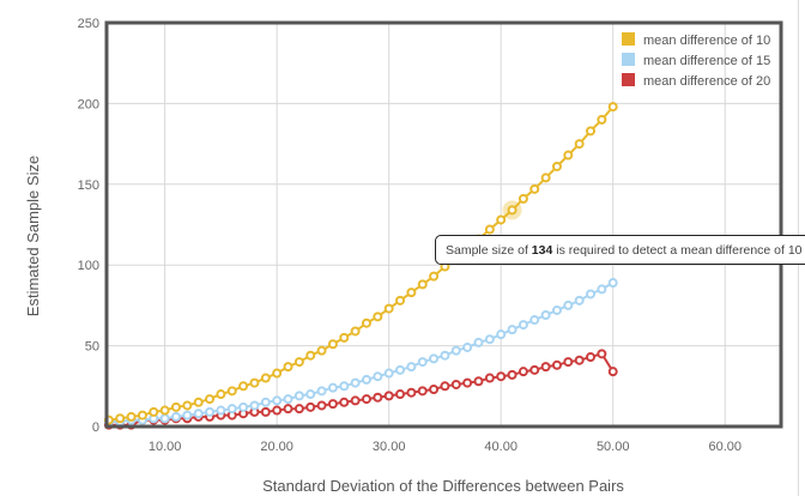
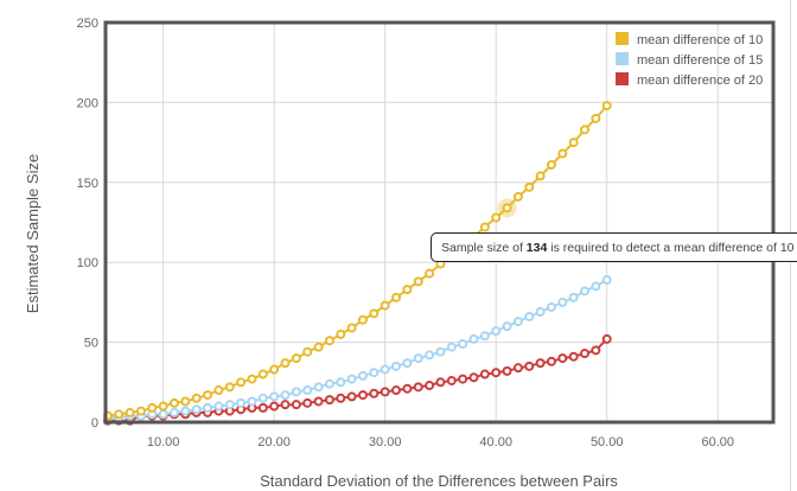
mean difference of 20/50: 34 -> 52
